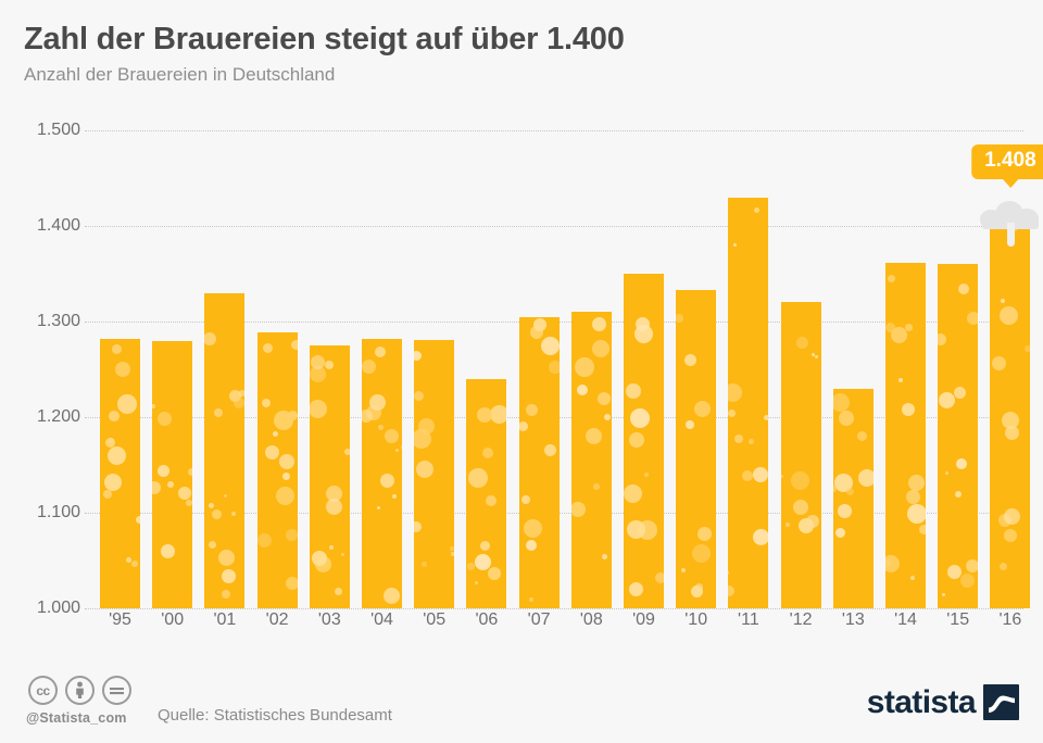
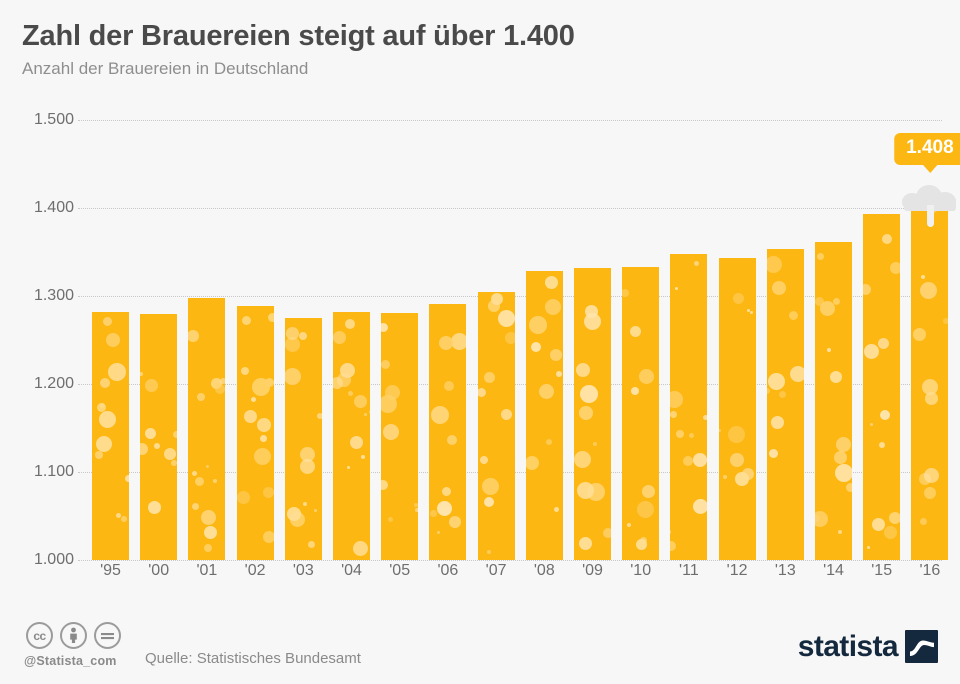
'01: 1330 -> 1300
'06: 1240 -> 1290
'08: 1310 -> 1330
'09: 1350 -> 1330
'11: 1430 -> 1350
'12: 1320 -> 1340
'13: 1230 -> 1350
'15: 1360 -> 1390
